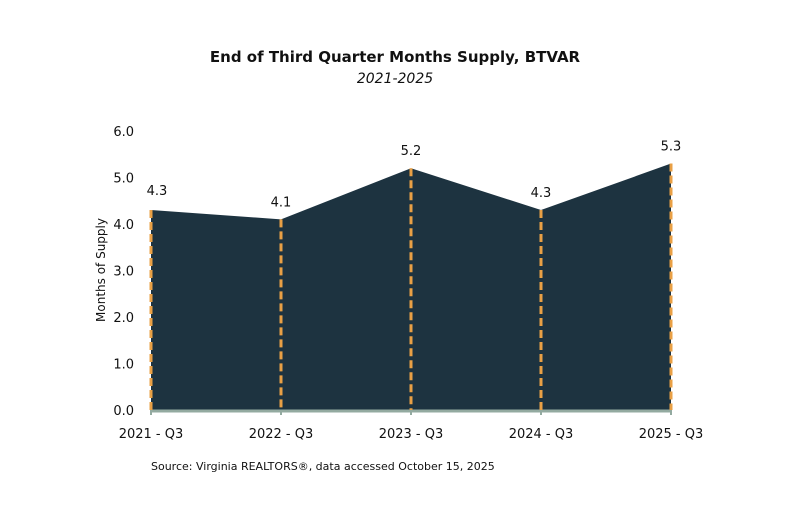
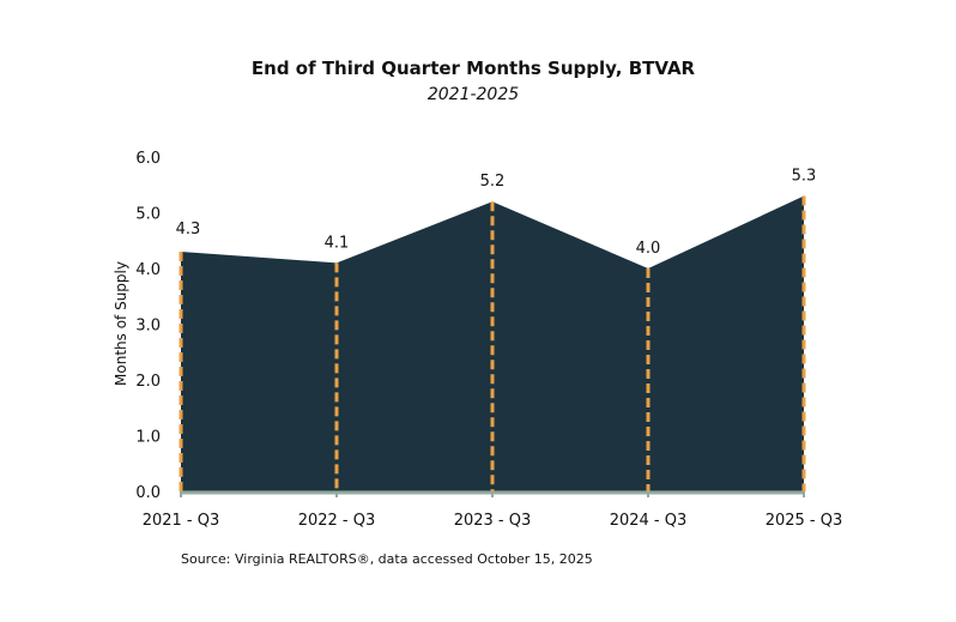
2024 - Q3: 4.3 -> 4.0
